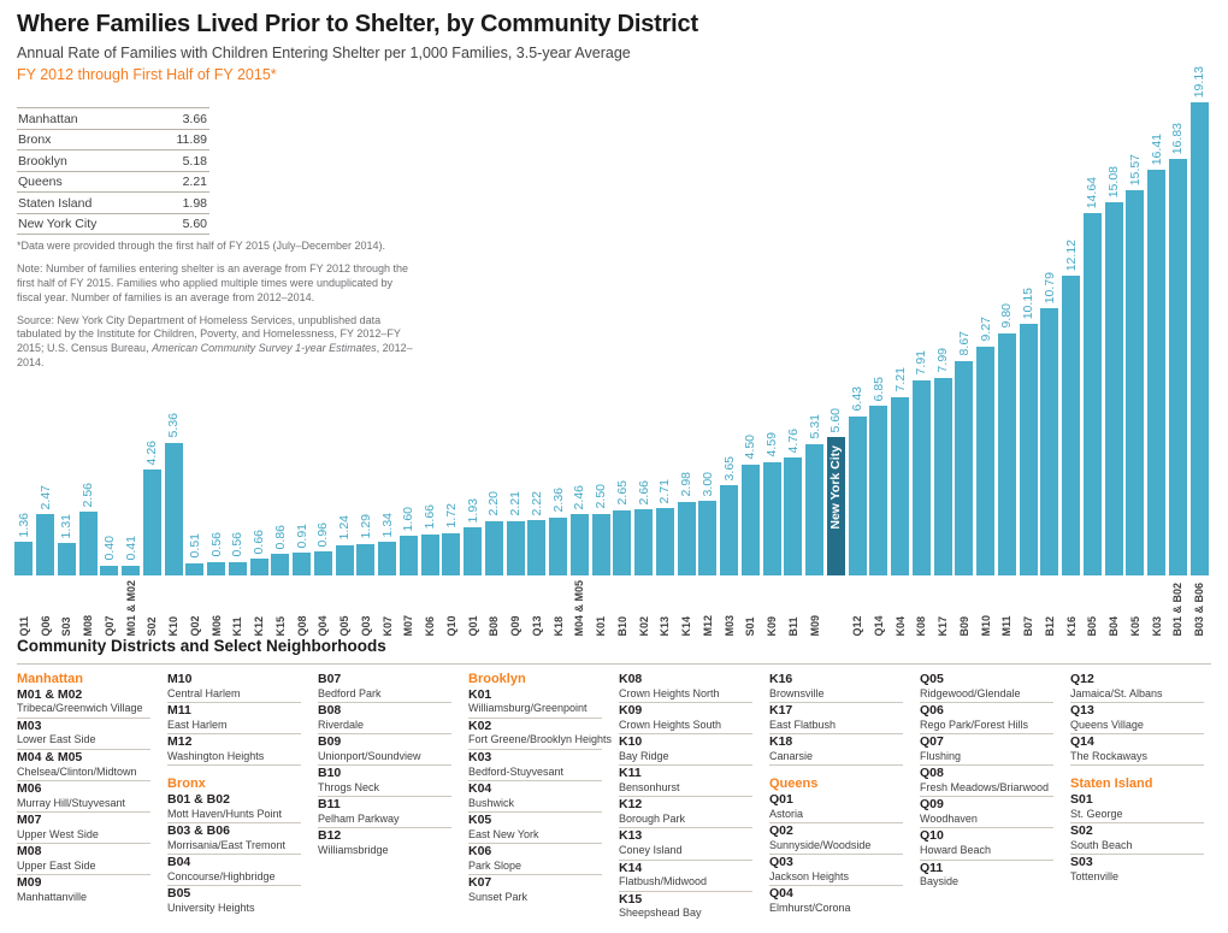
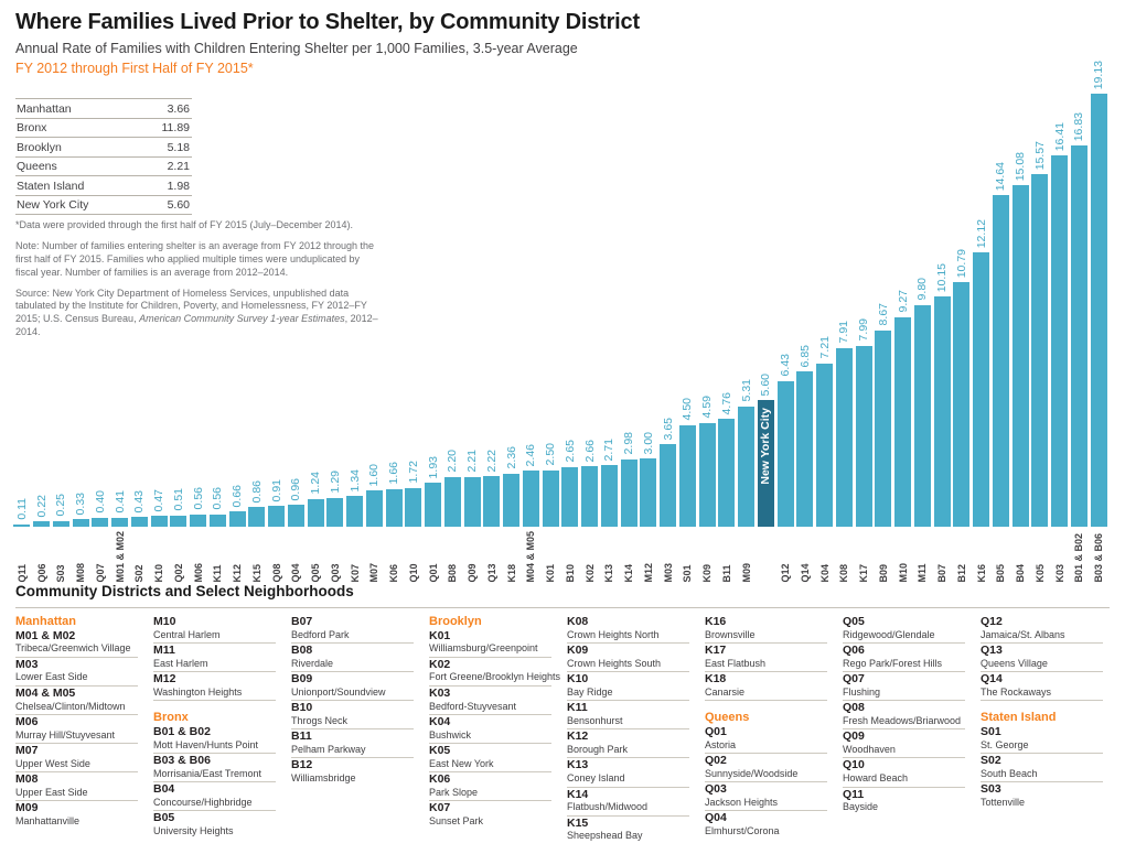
Q11: 1.36 -> 0.11
Q06: 2.47 -> 0.22
S03: 1.31 -> 0.25
M08: 2.56 -> 0.33
S02: 4.26 -> 0.43
K10: 5.36 -> 0.47
